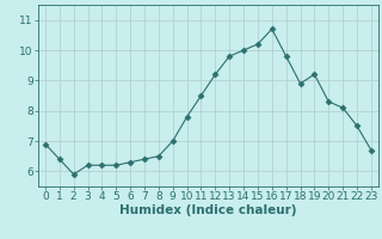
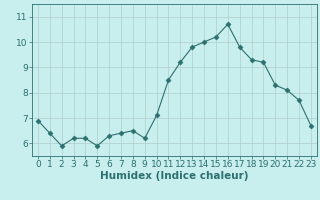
5: 6.2 -> 5.9
9: 7.0 -> 6.2
10: 7.8 -> 7.1
18: 8.9 -> 9.3
22: 7.5 -> 7.7
